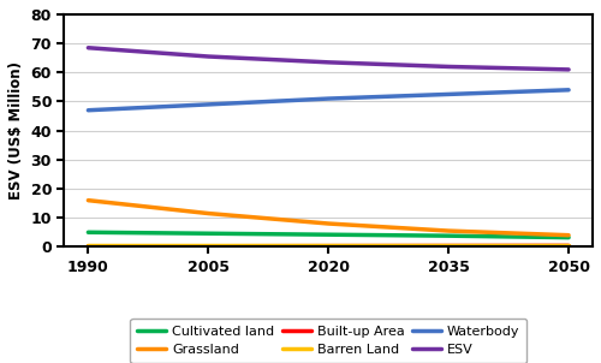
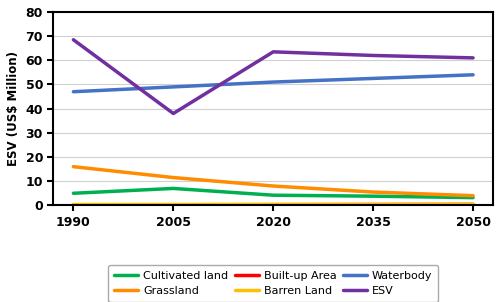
Cultivated land/2005: 4.6 -> 7.0
ESV/2005: 65.5 -> 38.0
